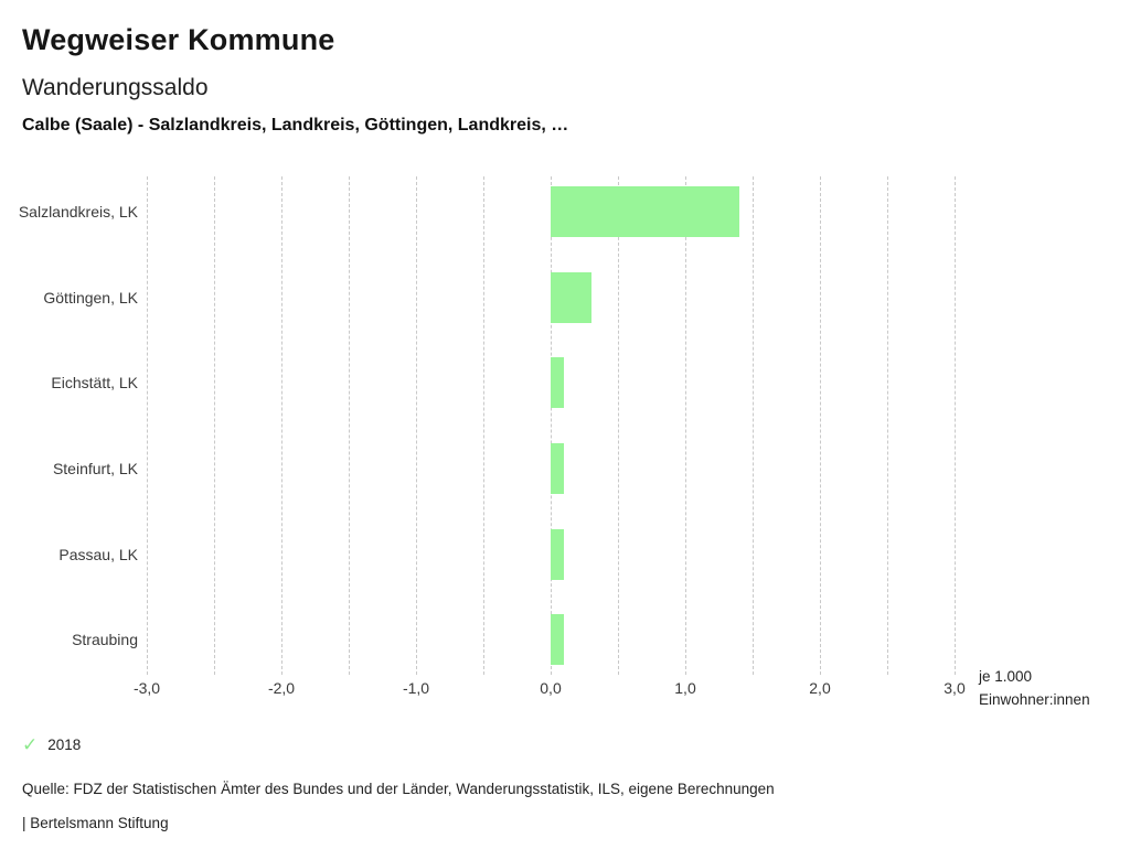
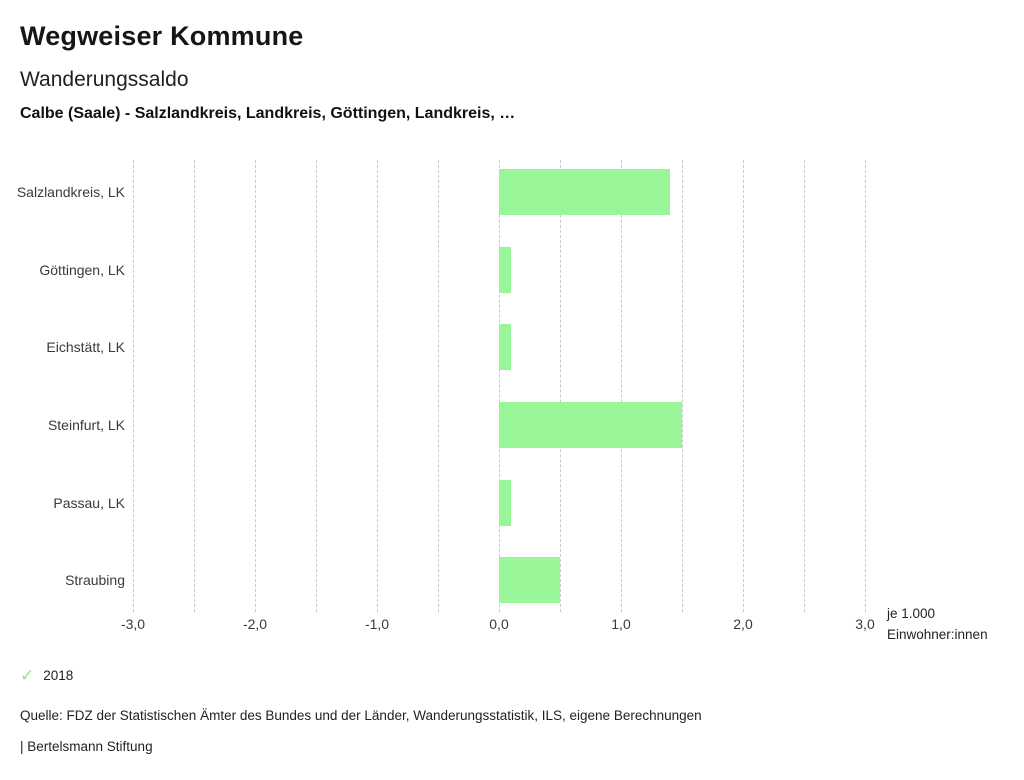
Göttingen, LK: 0,3 -> 0,1
Steinfurt, LK: 0,1 -> 1,5
Straubing: 0,1 -> 0,5
